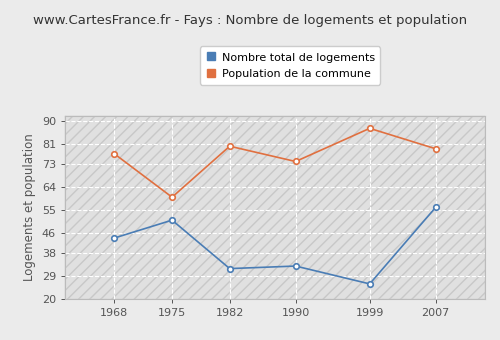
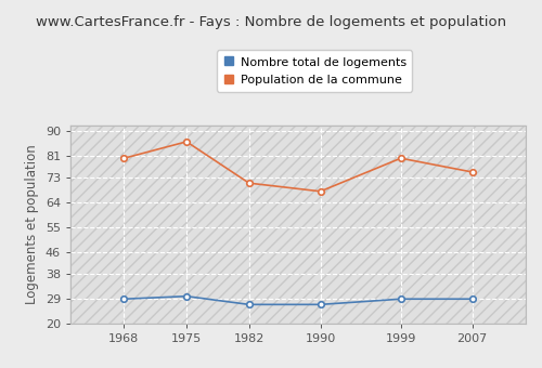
Nombre total de logements/1968: 44 -> 29
Population de la commune/1968: 77 -> 80
Nombre total de logements/1975: 51 -> 30
Population de la commune/1975: 60 -> 86
Nombre total de logements/1982: 32 -> 27
Population de la commune/1982: 80 -> 71
Nombre total de logements/1990: 33 -> 27
Population de la commune/1990: 74 -> 68
Nombre total de logements/1999: 26 -> 29
Population de la commune/1999: 87 -> 80
Nombre total de logements/2007: 56 -> 29
Population de la commune/2007: 79 -> 75
